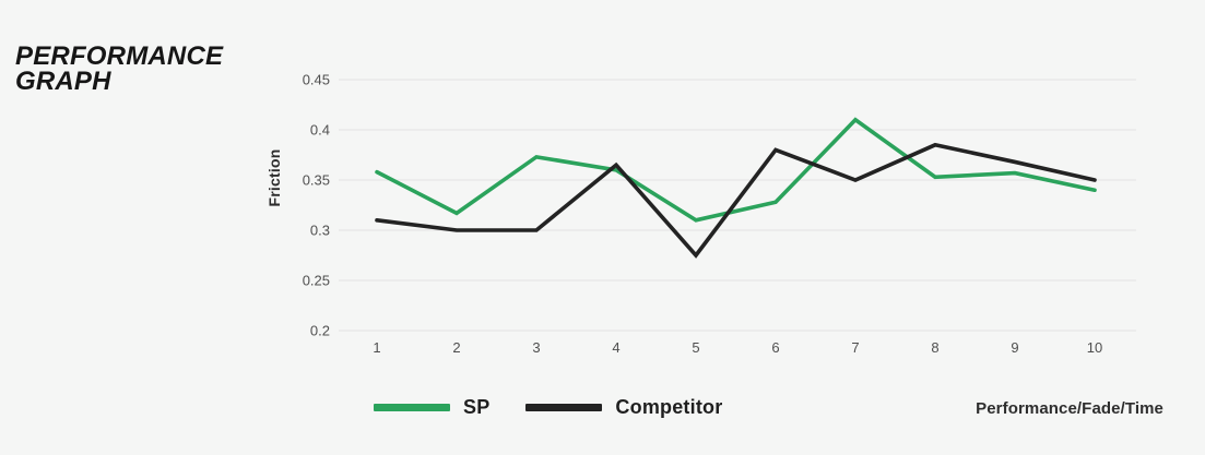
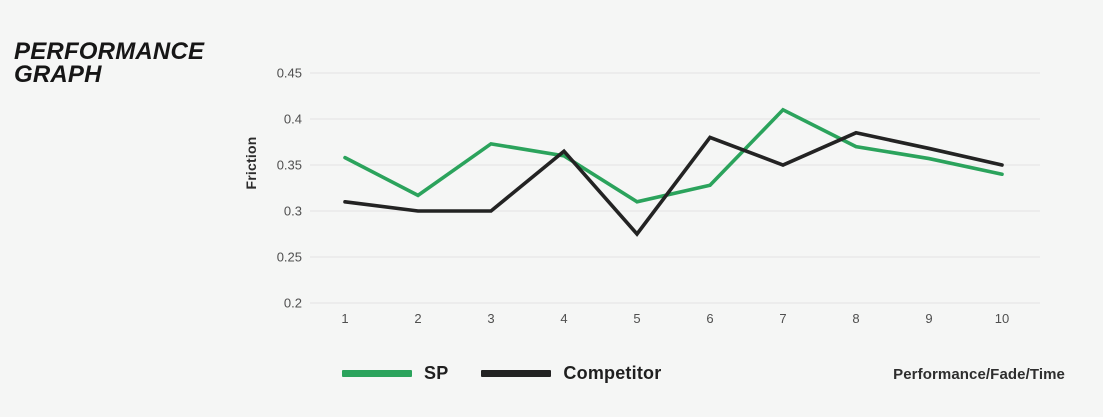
SP/8: 0.35 -> 0.37
